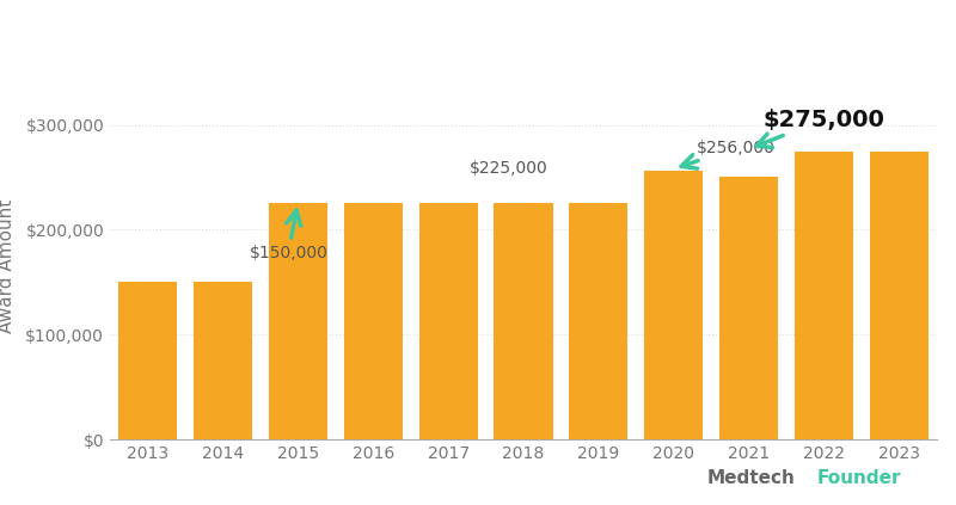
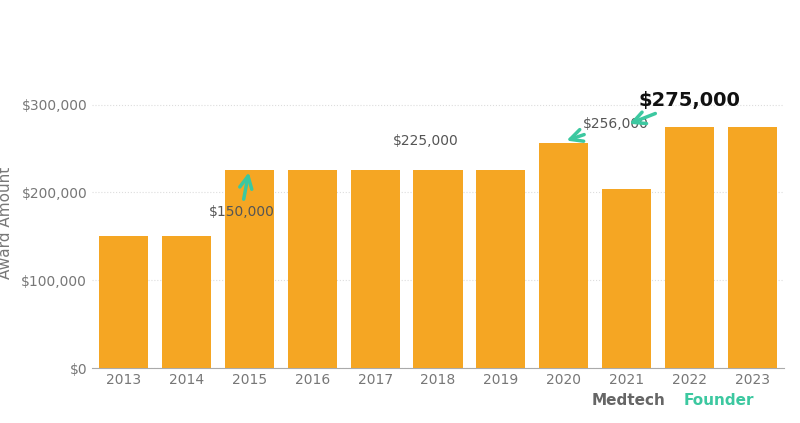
2021: $250,000 -> $204,000
